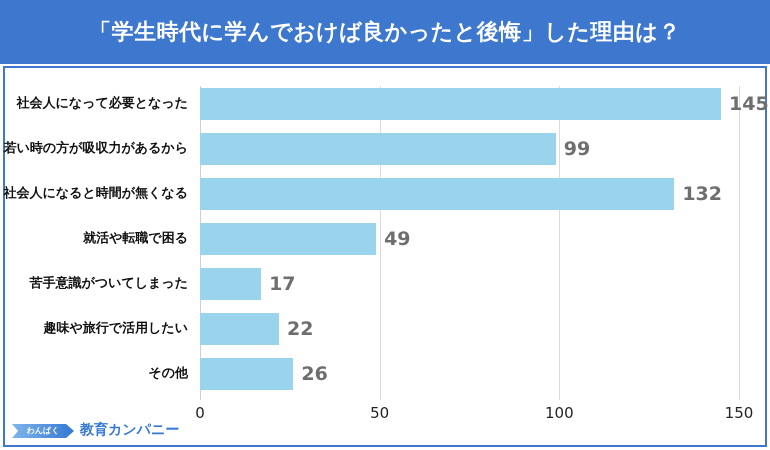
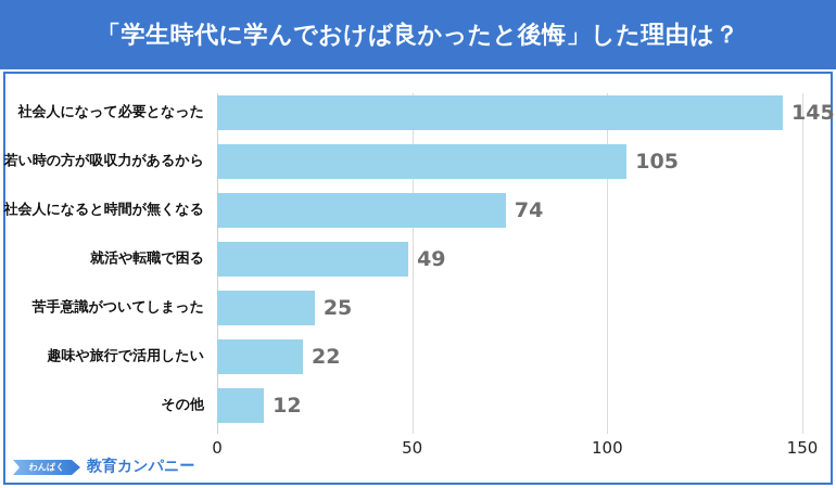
若い時の方が吸収力があるから: 99 -> 105
社会人になると時間が無くなる: 132 -> 74
苦手意識がついてしまった: 17 -> 25
その他: 26 -> 12
